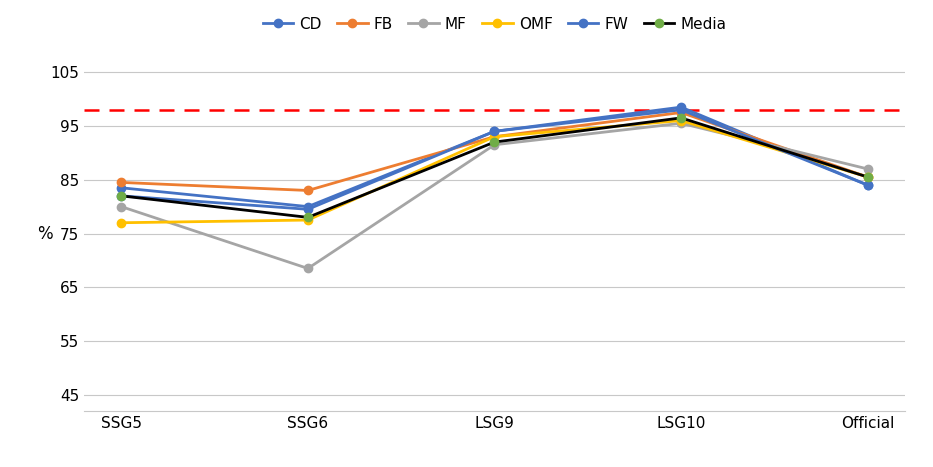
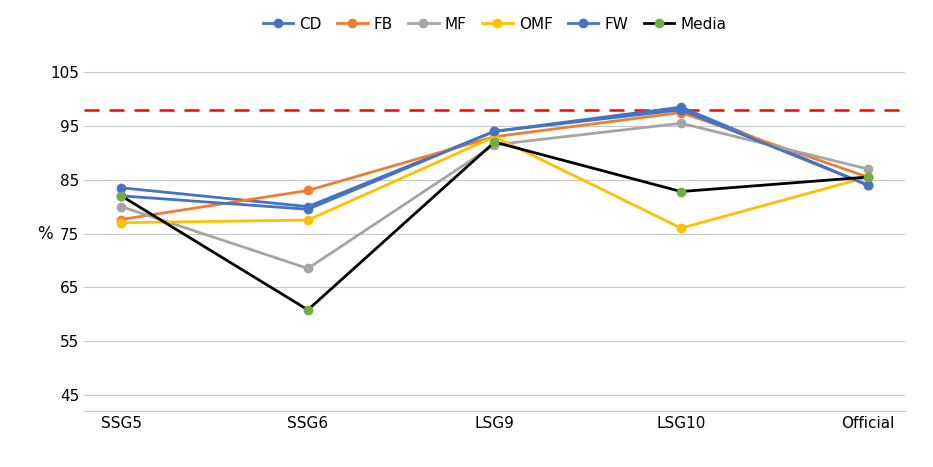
FB/SSG5: 84.5 -> 77.6
Media/SSG6: 78.0 -> 60.8
OMF/LSG10: 96.0 -> 76.0
Media/LSG10: 96.5 -> 82.8
